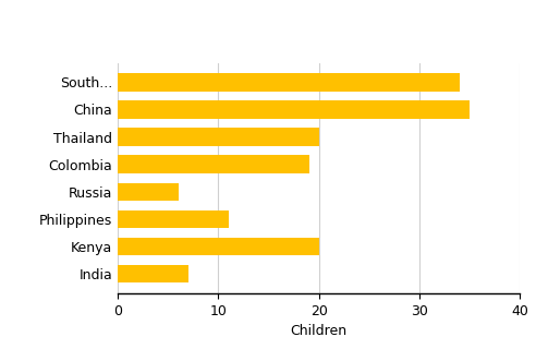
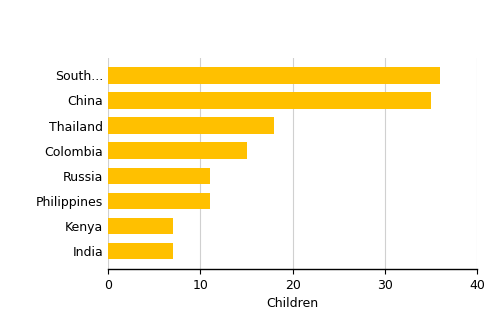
South...: 34 -> 36
Thailand: 20 -> 18
Colombia: 19 -> 15
Russia: 6 -> 11
Kenya: 20 -> 7
